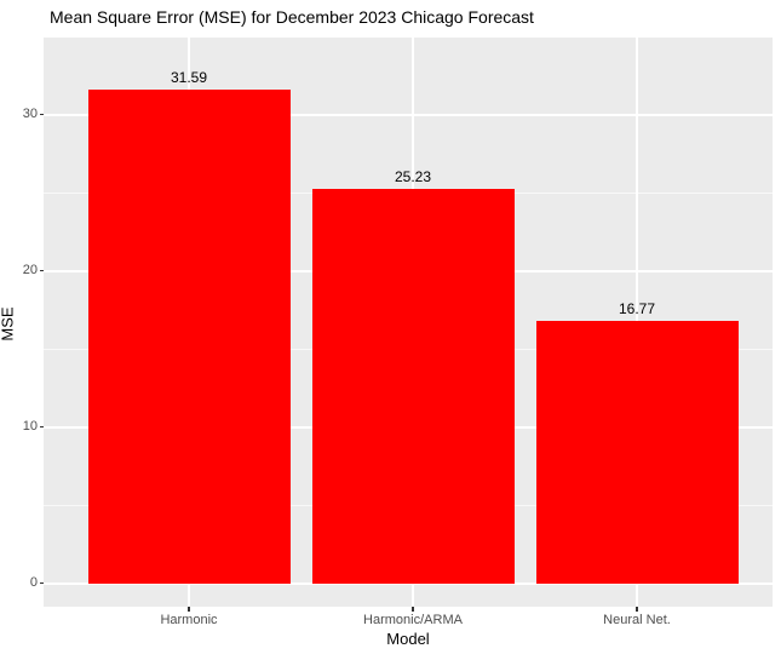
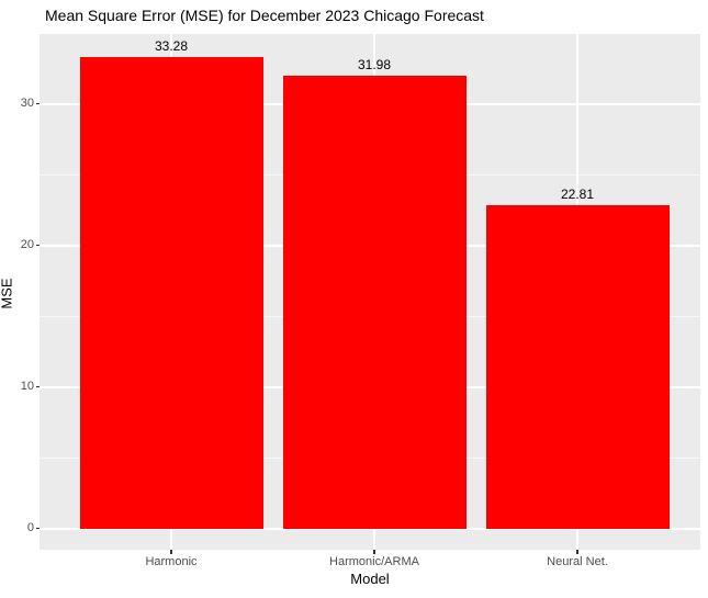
Harmonic: 31.59 -> 33.28
Harmonic/ARMA: 25.23 -> 31.98
Neural Net.: 16.77 -> 22.81
